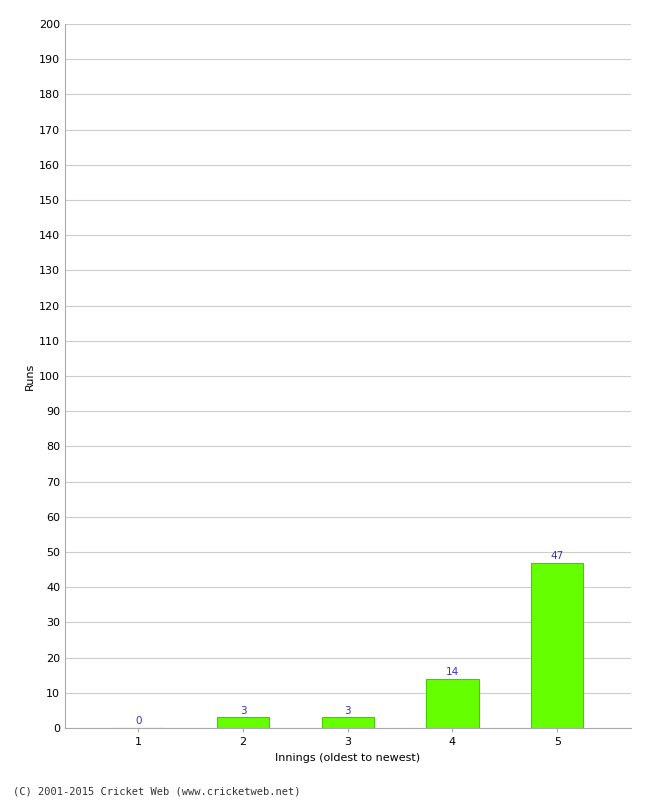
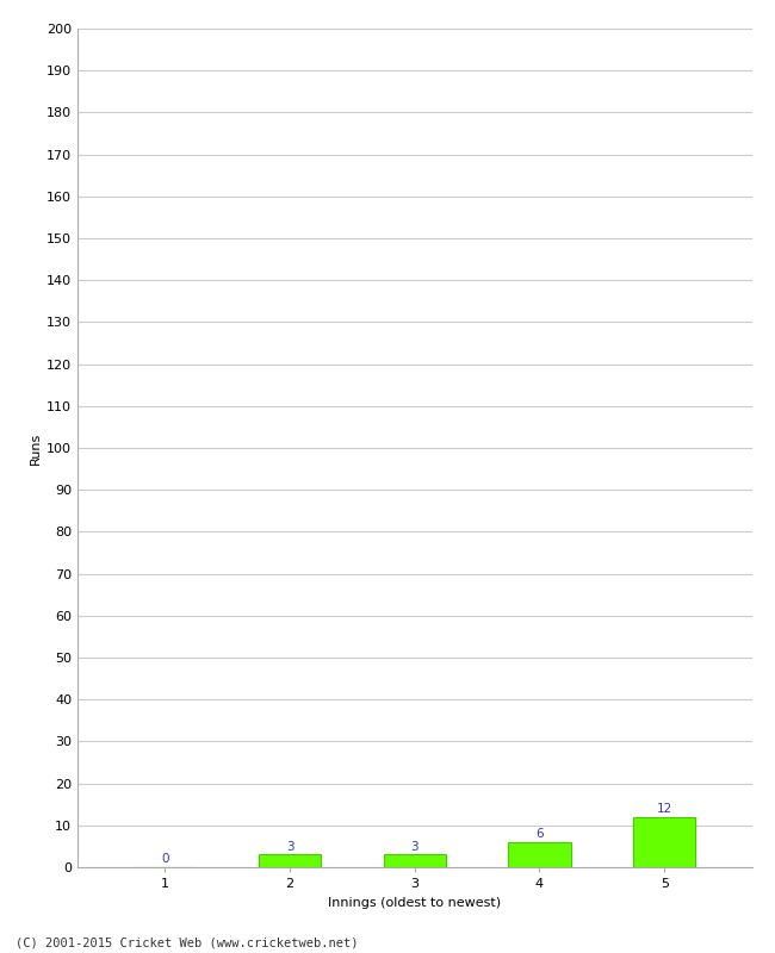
4: 14 -> 6
5: 47 -> 12
